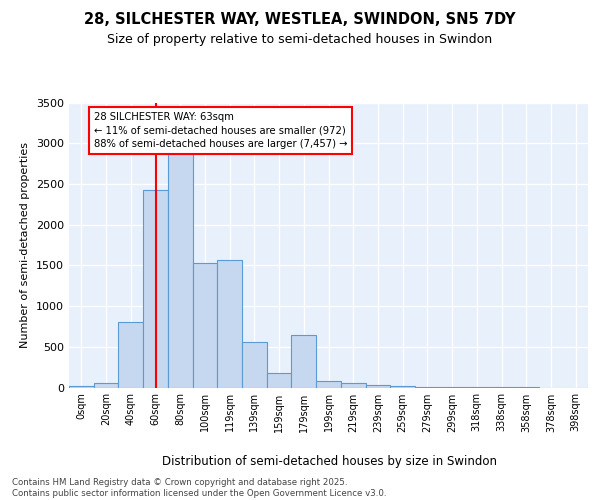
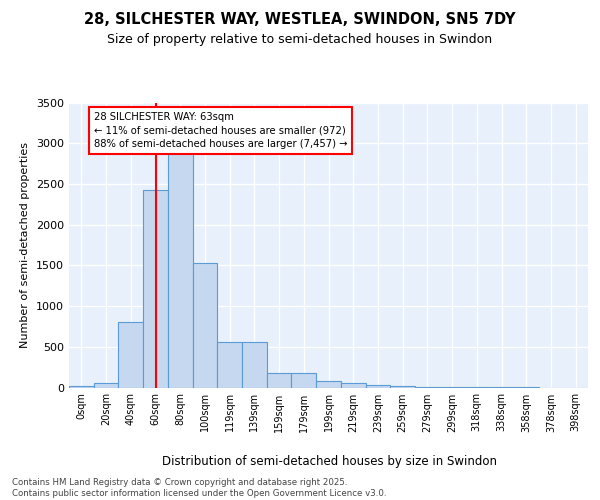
119sqm: 1560 -> 560
179sqm: 640 -> 180
